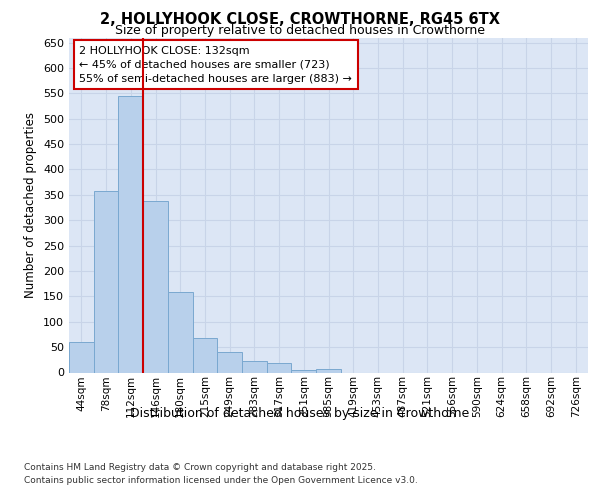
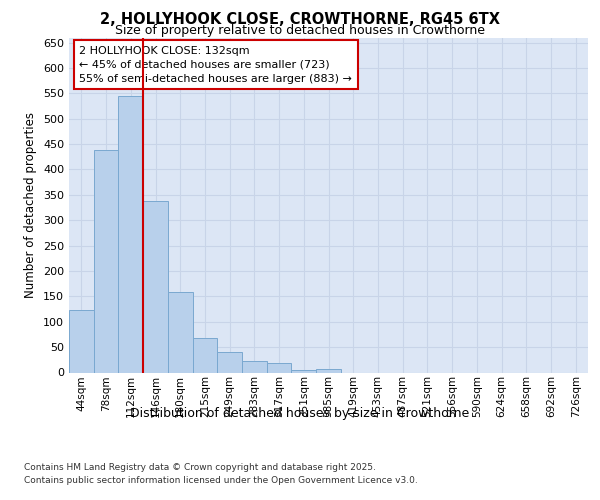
44sqm: 60 -> 124
78sqm: 357 -> 438
